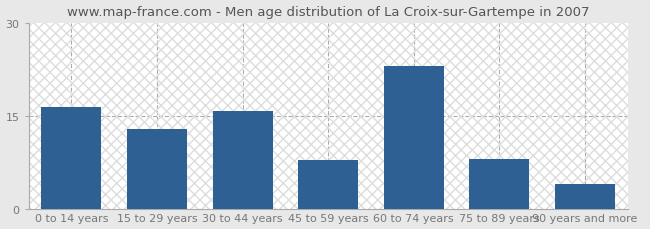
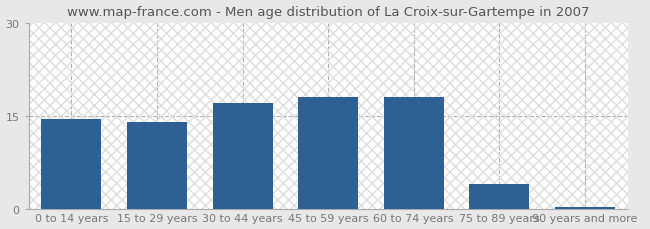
0 to 14 years: 16.4 -> 14.5
15 to 29 years: 12.8 -> 14.0
30 to 44 years: 15.8 -> 17.0
45 to 59 years: 7.8 -> 18.0
60 to 74 years: 23.0 -> 18.0
75 to 89 years: 8.0 -> 4.0
90 years and more: 4.0 -> 0.3
